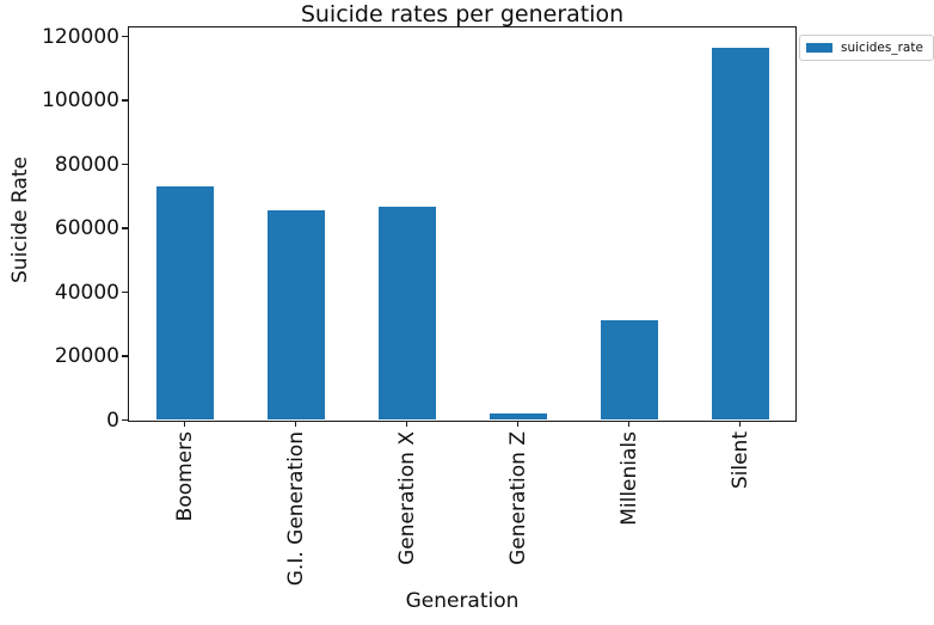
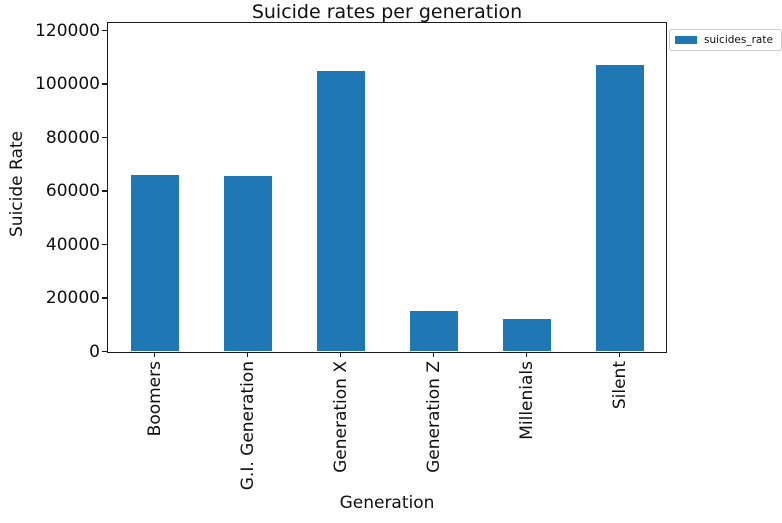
Boomers: 73000 -> 66000
Generation X: 67000 -> 105000
Generation Z: 2000 -> 15000
Millenials: 31000 -> 12000
Silent: 116000 -> 107000
